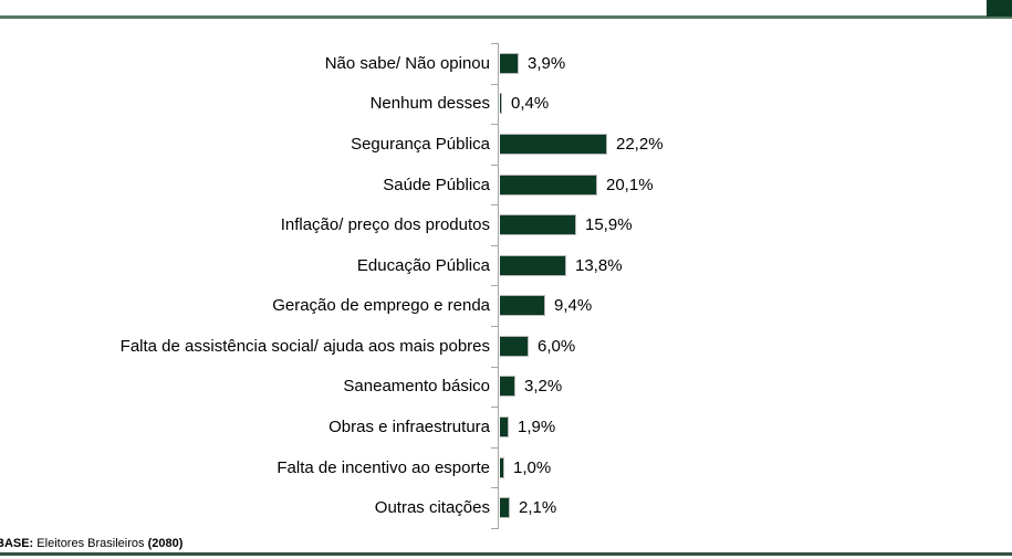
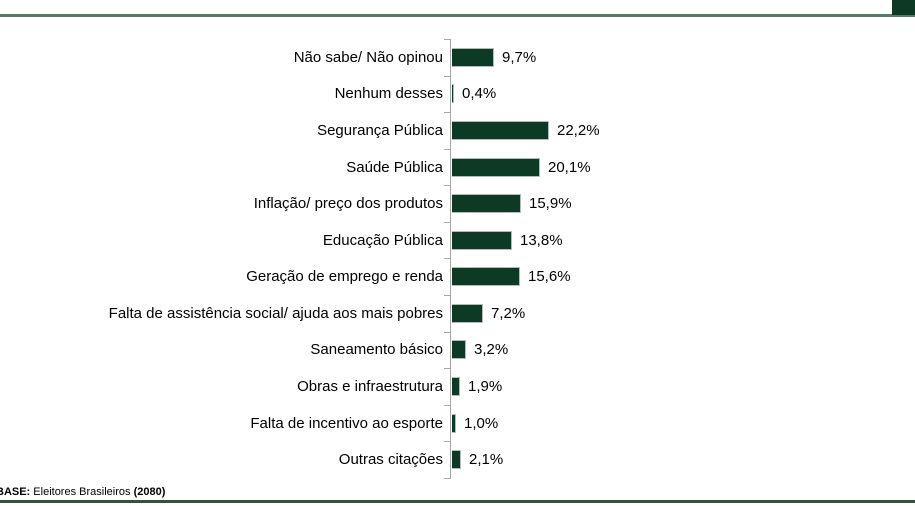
Não sabe/ Não opinou: 3,9% -> 9,7%
Geração de emprego e renda: 9,4% -> 15,6%
Falta de assistência social/ ajuda aos mais pobres: 6,0% -> 7,2%
